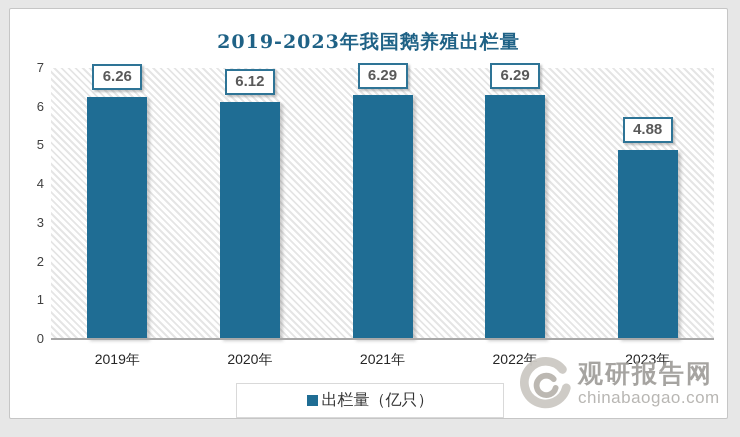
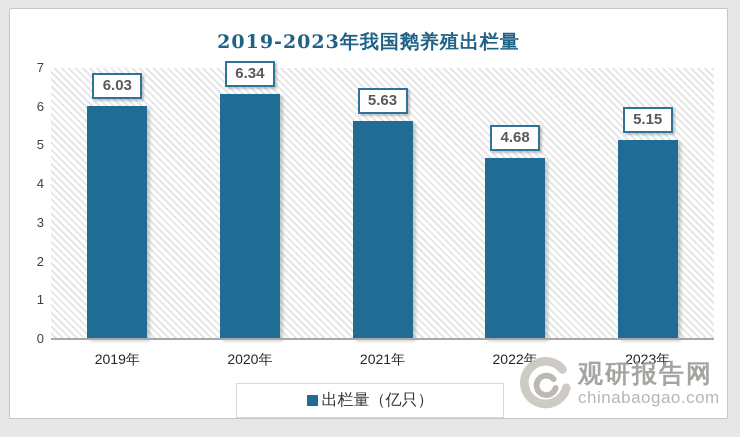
2019年: 6.26 -> 6.03
2020年: 6.12 -> 6.34
2021年: 6.29 -> 5.63
2022年: 6.29 -> 4.68
2023年: 4.88 -> 5.15
